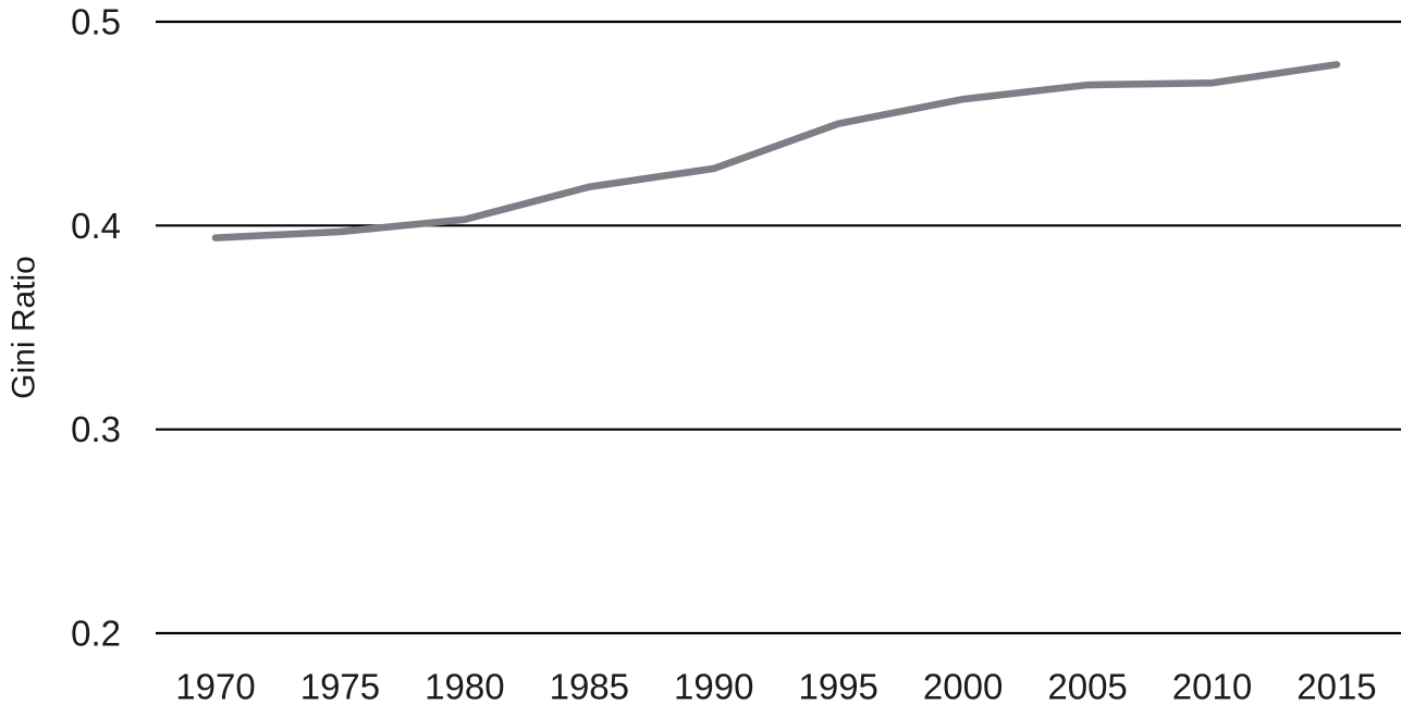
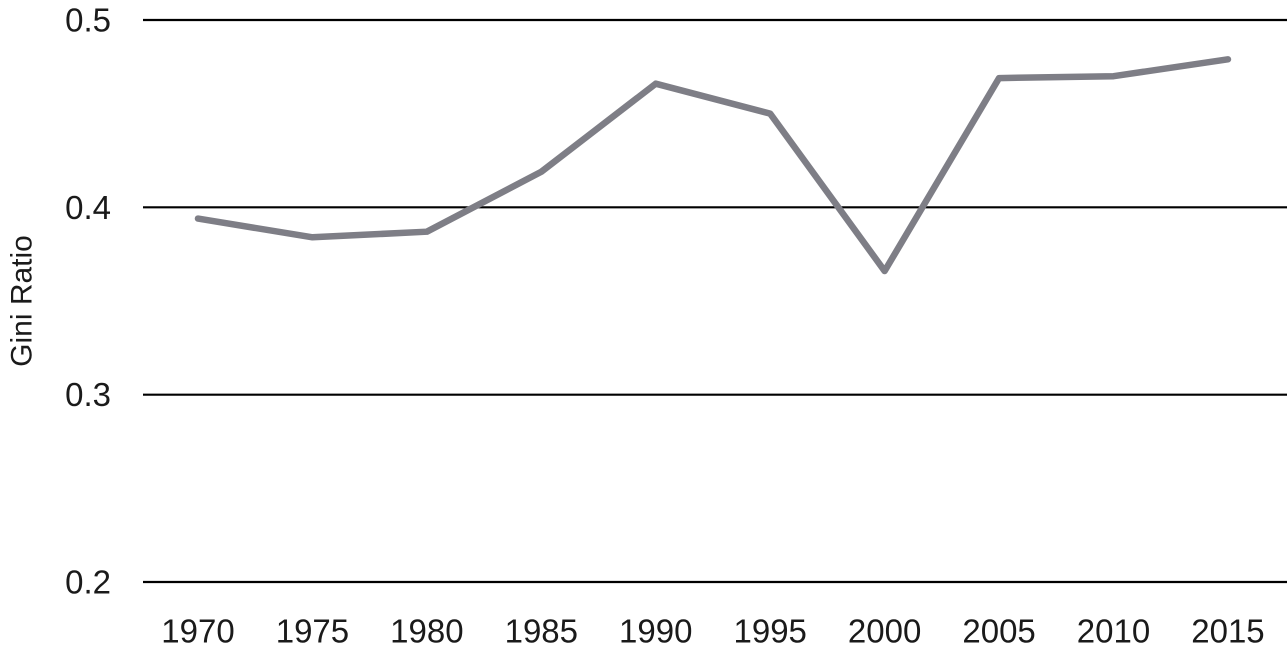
1975: 0.397 -> 0.384
1980: 0.403 -> 0.387
1990: 0.428 -> 0.466
2000: 0.462 -> 0.366
